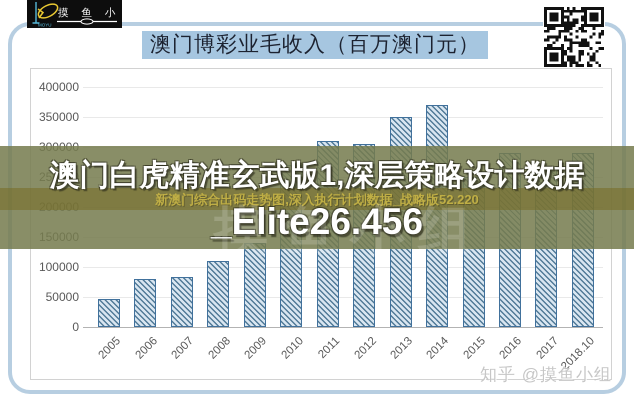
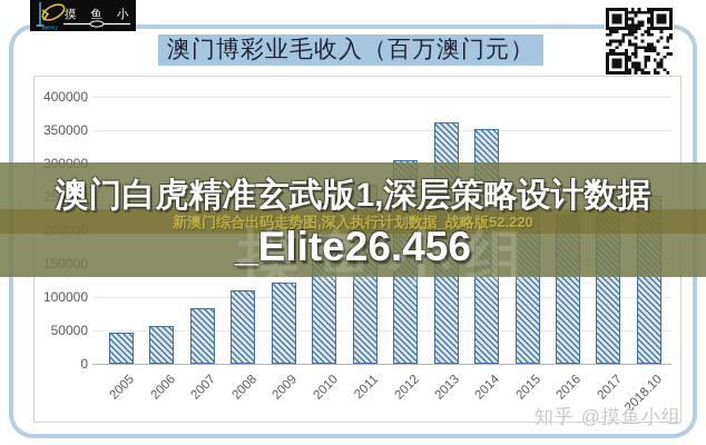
2006: 80000 -> 60000
2009: 140000 -> 120000
2010: 270000 -> 190000
2011: 310000 -> 270000
2013: 350000 -> 360000
2014: 370000 -> 350000
2015: 250000 -> 230000
2016: 290000 -> 220000
2018.10: 290000 -> 250000
